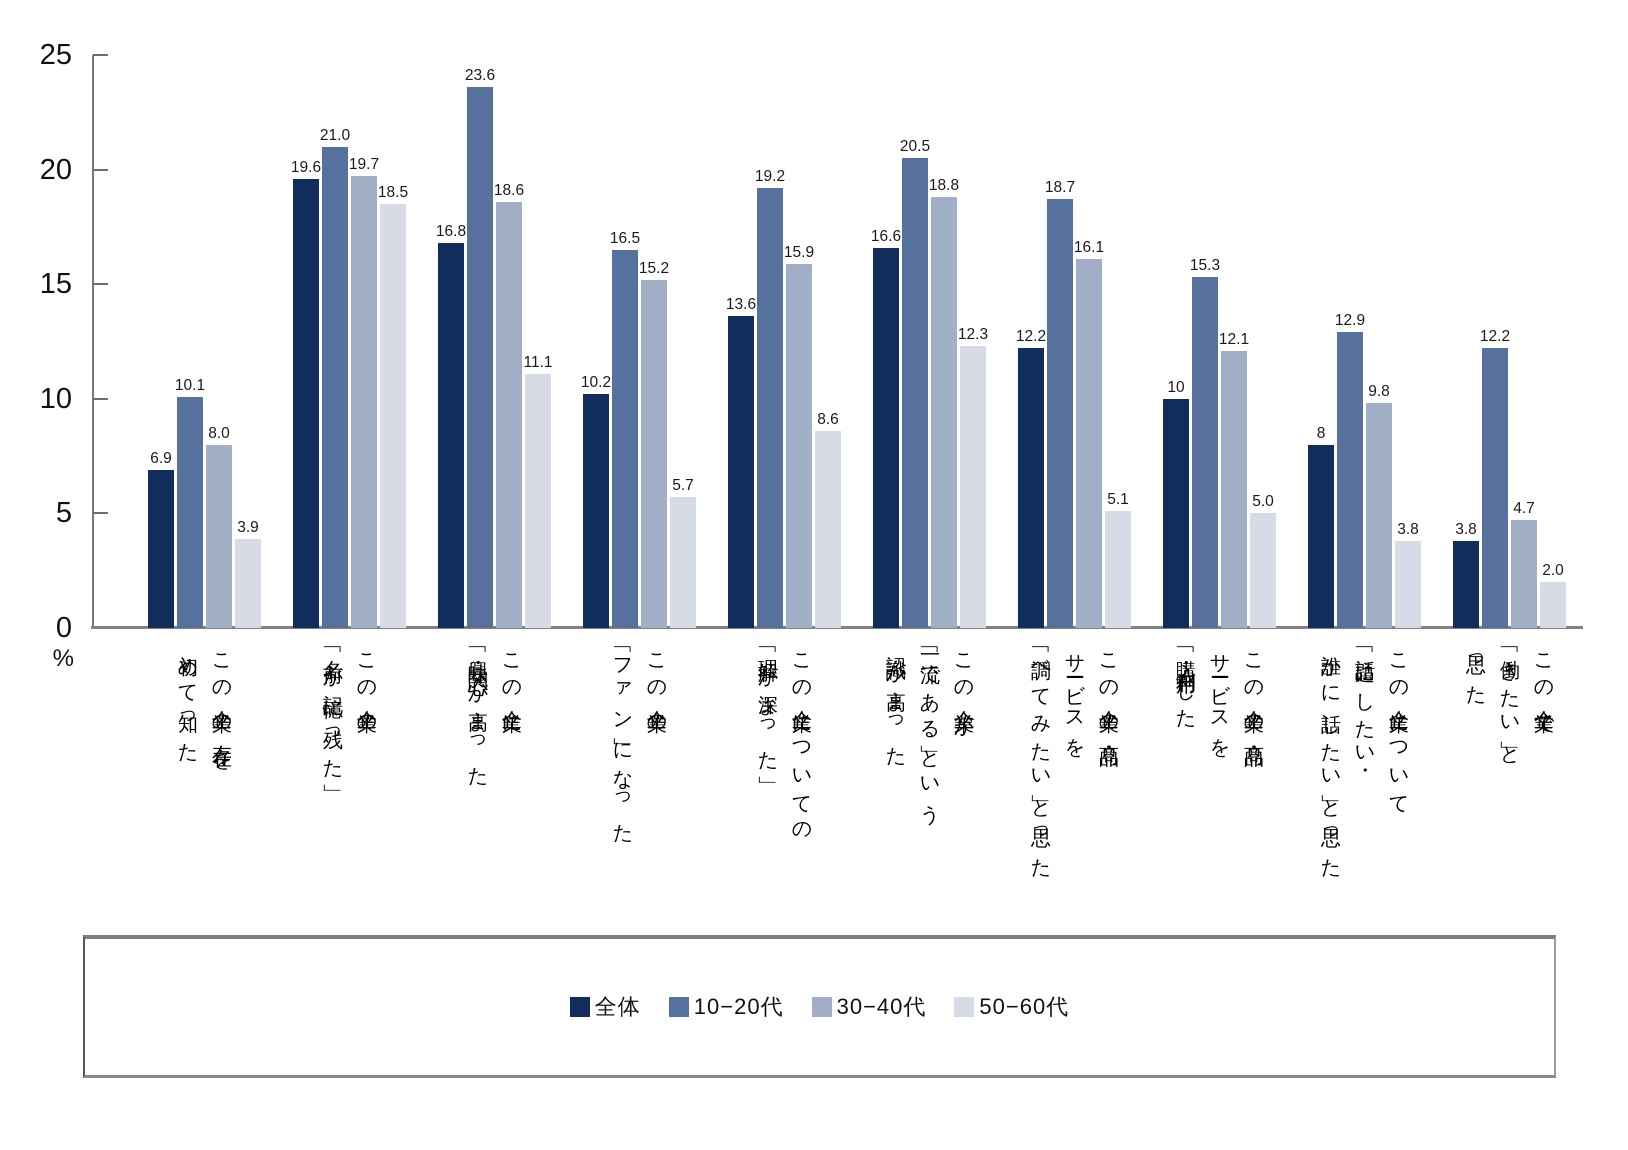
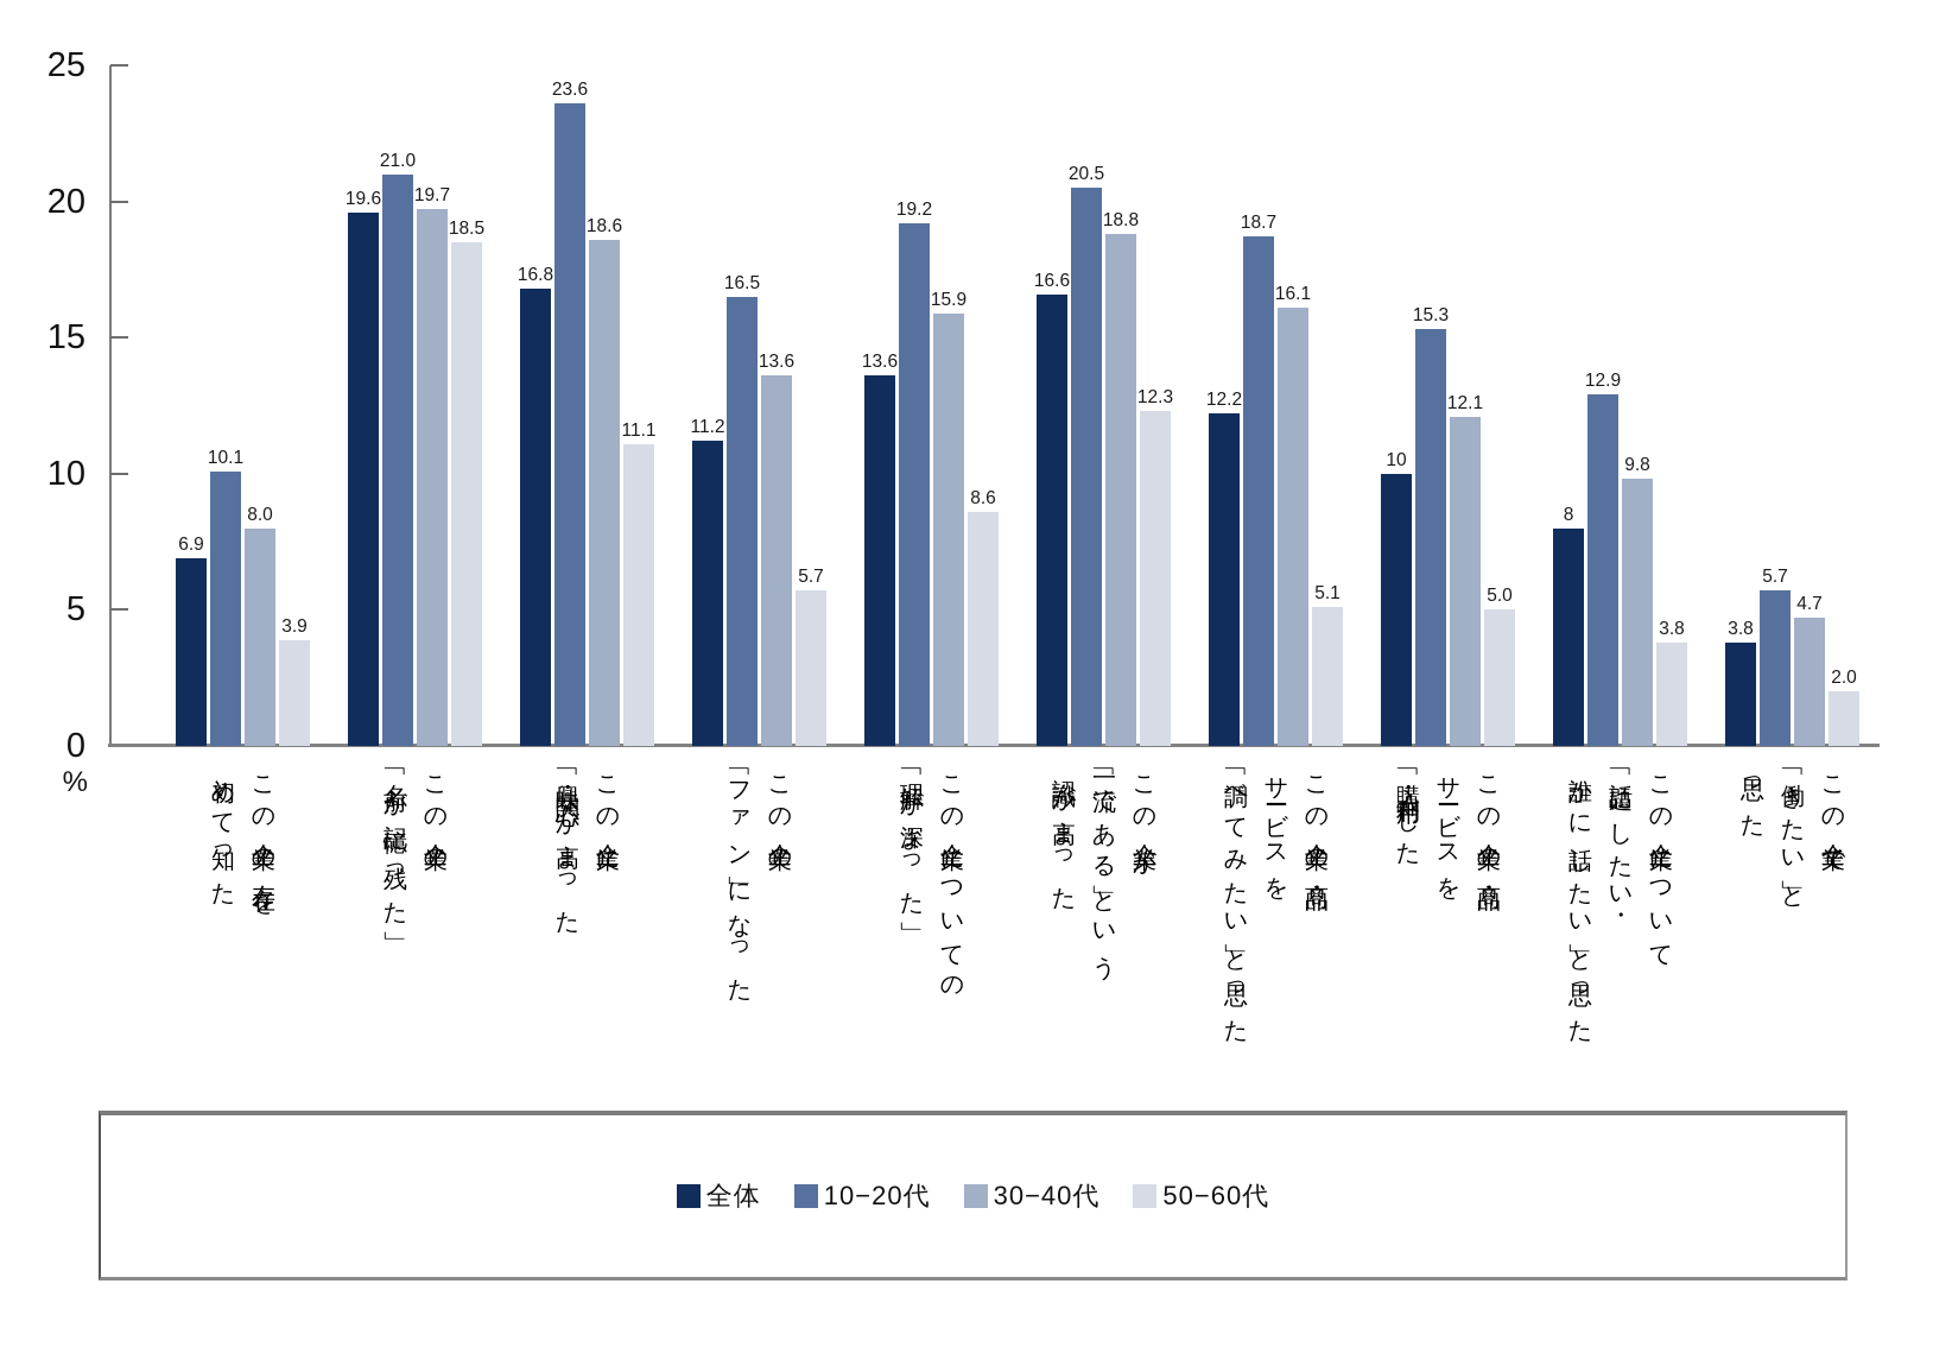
全体/この企業の 「ファン」になった: 10.2 -> 11.2
30−40代/この企業の 「ファン」になった: 15.2 -> 13.6
10−20代/この企業で 「働きたい」と 思った: 12.2 -> 5.7
